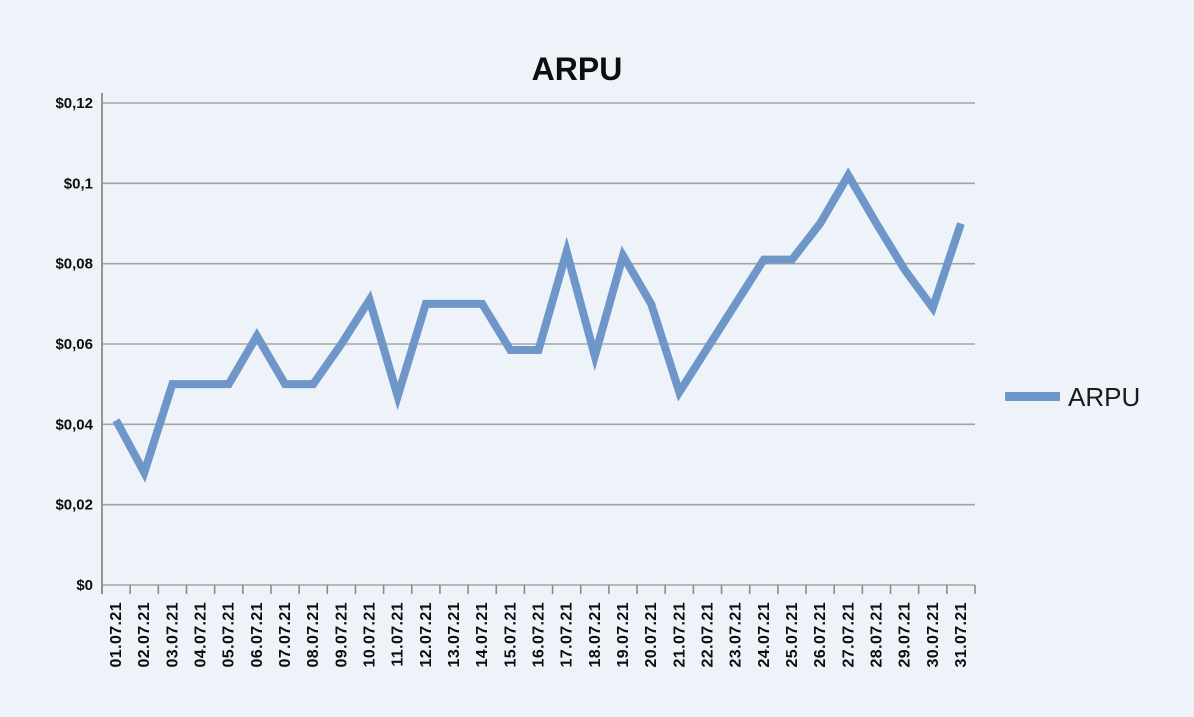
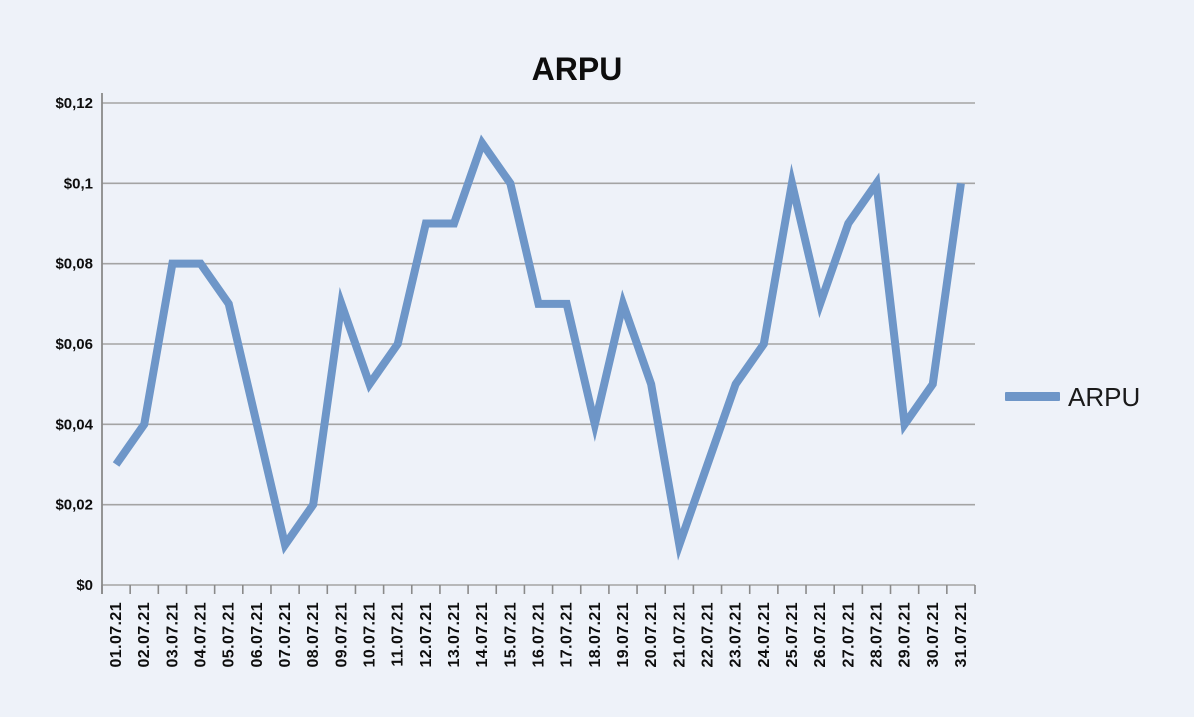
01.07.21: $0,04 -> $0,03
02.07.21: $0,03 -> $0,04
03.07.21: $0,05 -> $0,08
04.07.21: $0,05 -> $0,08
05.07.21: $0,05 -> $0,07
06.07.21: $0,06 -> $0,04
07.07.21: $0,05 -> $0,01
08.07.21: $0,05 -> $0,02
09.07.21: $0,06 -> $0,07
10.07.21: $0,07 -> $0,05
11.07.21: $0,05 -> $0,06
12.07.21: $0,07 -> $0,09
13.07.21: $0,07 -> $0,09
14.07.21: $0,07 -> $0,11
15.07.21: $0,06 -> $0,10
16.07.21: $0,06 -> $0,07
17.07.21: $0,08 -> $0,07
18.07.21: $0,06 -> $0,04
19.07.21: $0,08 -> $0,07
20.07.21: $0,07 -> $0,05
21.07.21: $0,05 -> $0,01
22.07.21: $0,06 -> $0,03
23.07.21: $0,07 -> $0,05
24.07.21: $0,08 -> $0,06
25.07.21: $0,08 -> $0,10
26.07.21: $0,09 -> $0,07
27.07.21: $0,10 -> $0,09
28.07.21: $0,09 -> $0,10
29.07.21: $0,08 -> $0,04
30.07.21: $0,07 -> $0,05
31.07.21: $0,09 -> $0,10
